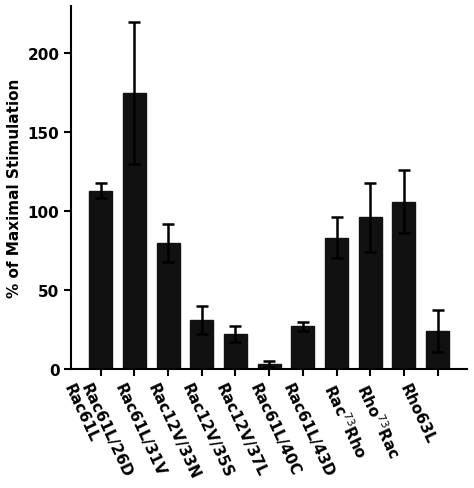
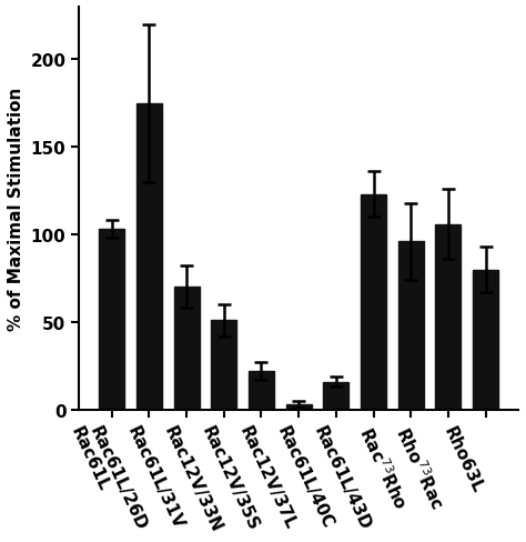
Rac61L: 113 -> 103
Rac61L/31V: 80 -> 70
Rac12V/33N: 31 -> 51
Rac61L/40C: 27 -> 16
Rac61L/43D: 83 -> 123
Rho63L: 24 -> 80
